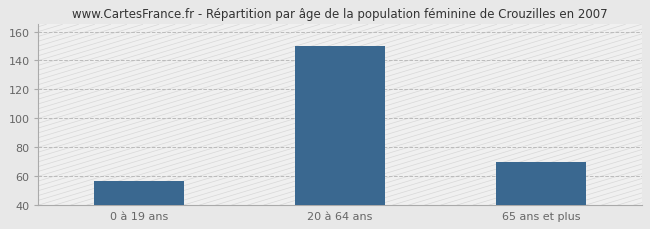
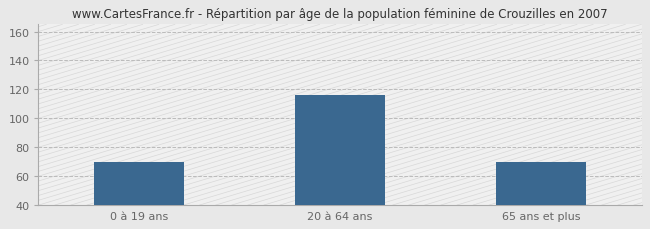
0 à 19 ans: 57 -> 70
20 à 64 ans: 150 -> 116
